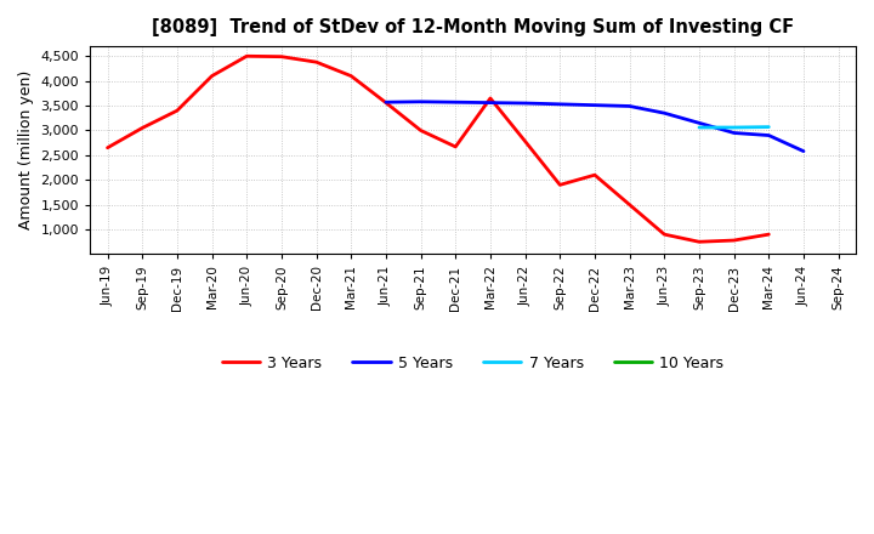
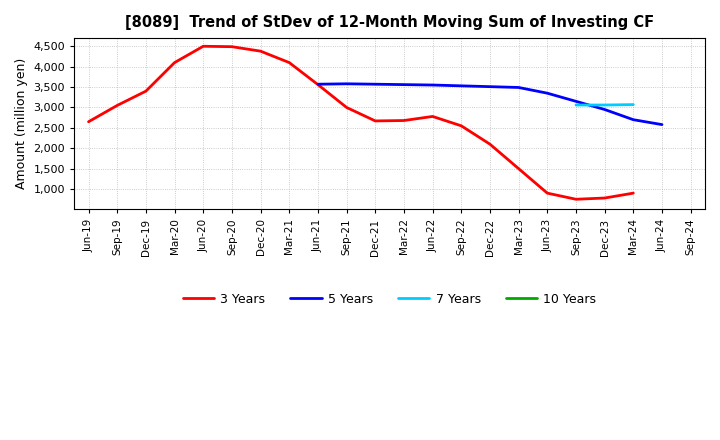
3 Years/Mar-22: 3,650 -> 2,680
3 Years/Sep-22: 1,900 -> 2,550
5 Years/Mar-24: 2,900 -> 2,700
